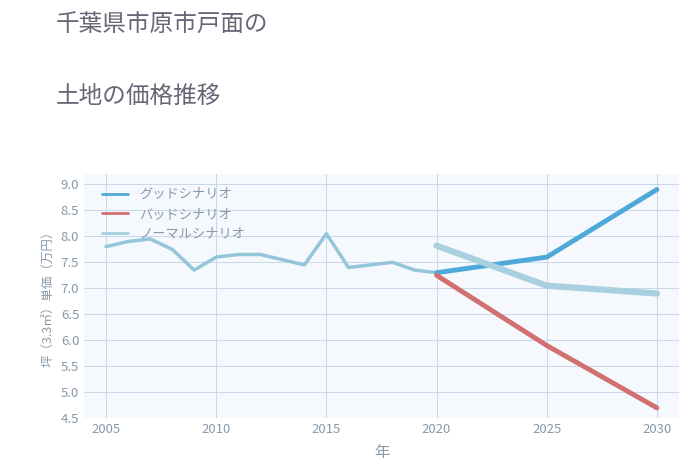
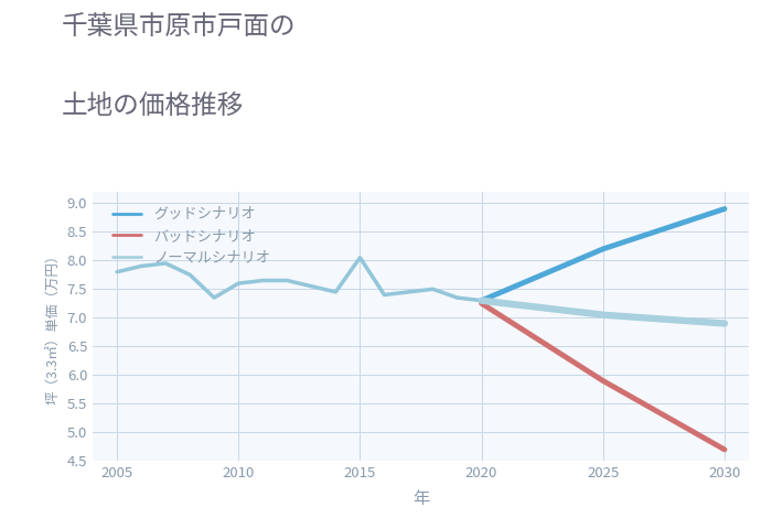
ノーマルシナリオ/2020: 7.82 -> 7.30
グッドシナリオ/2025: 7.6 -> 8.2
